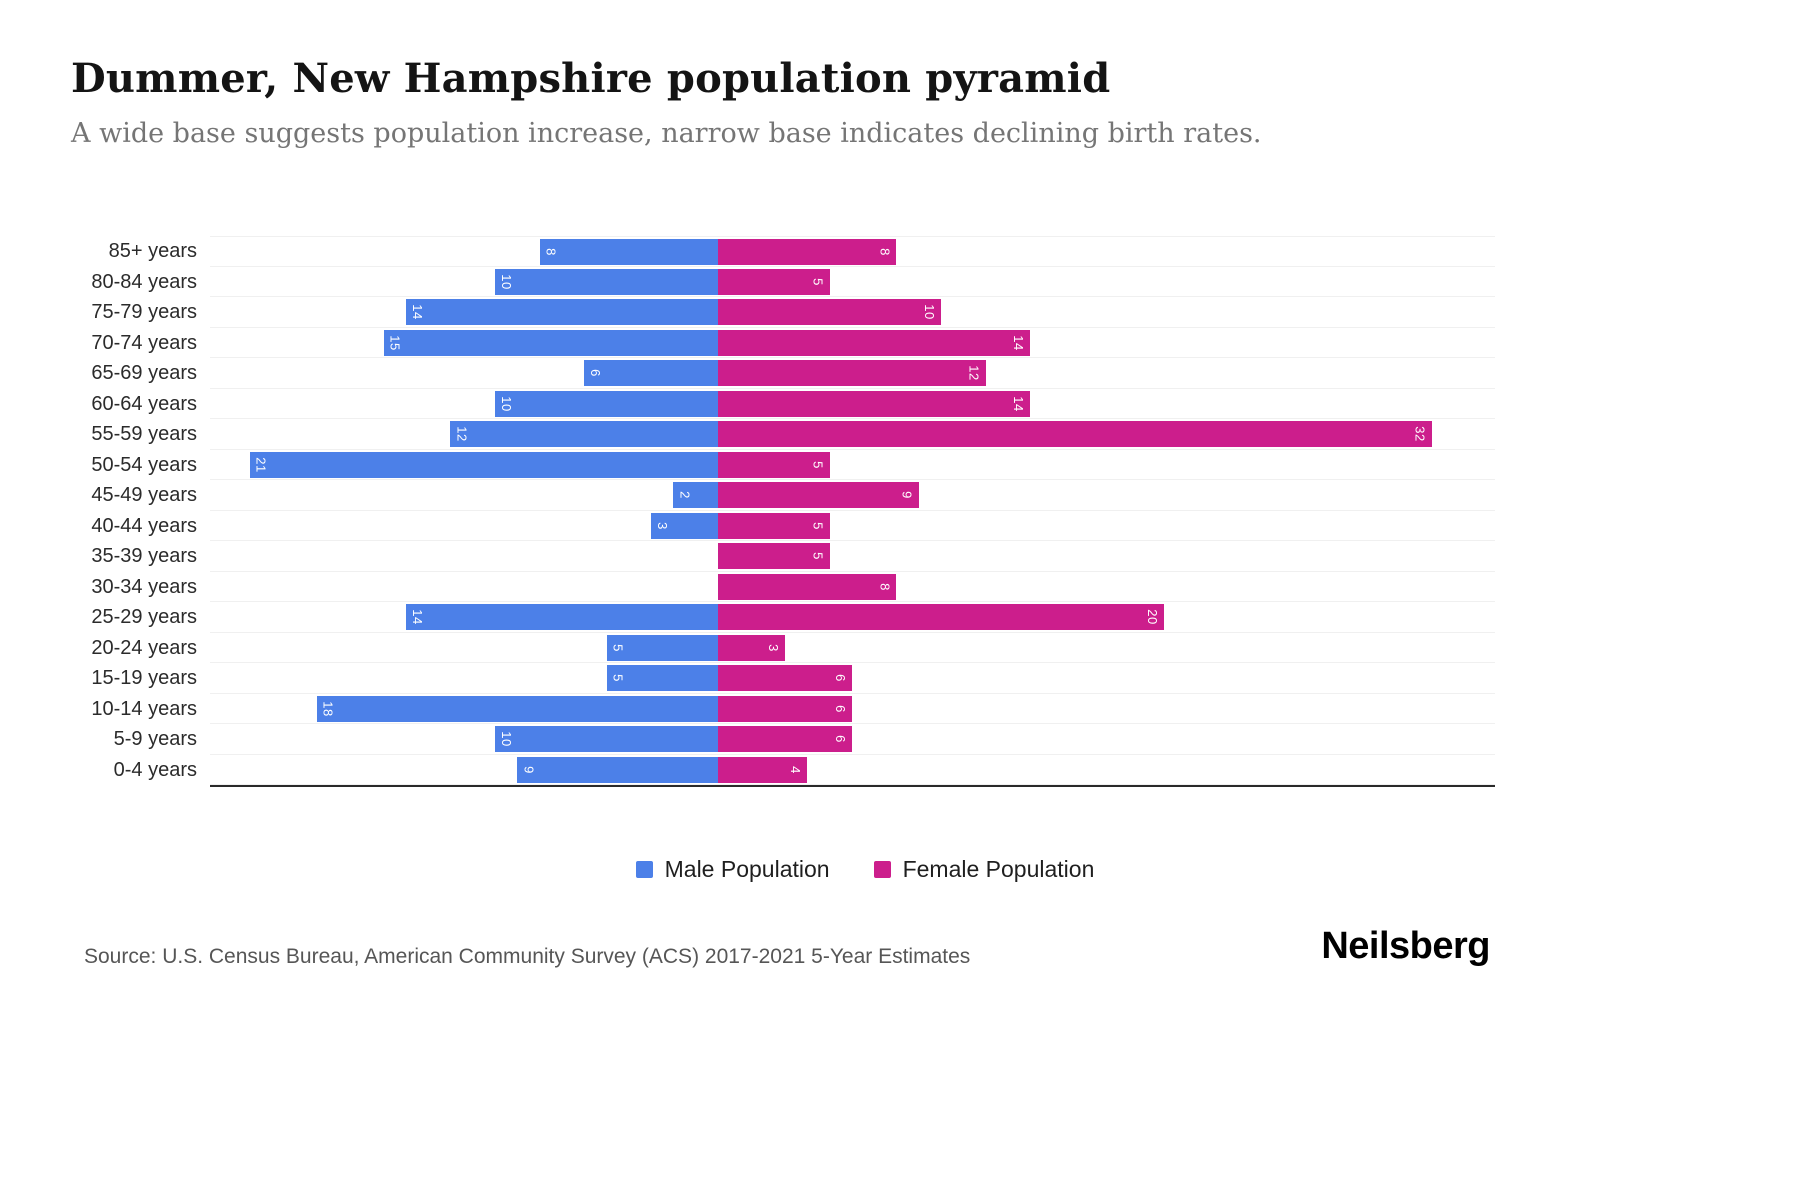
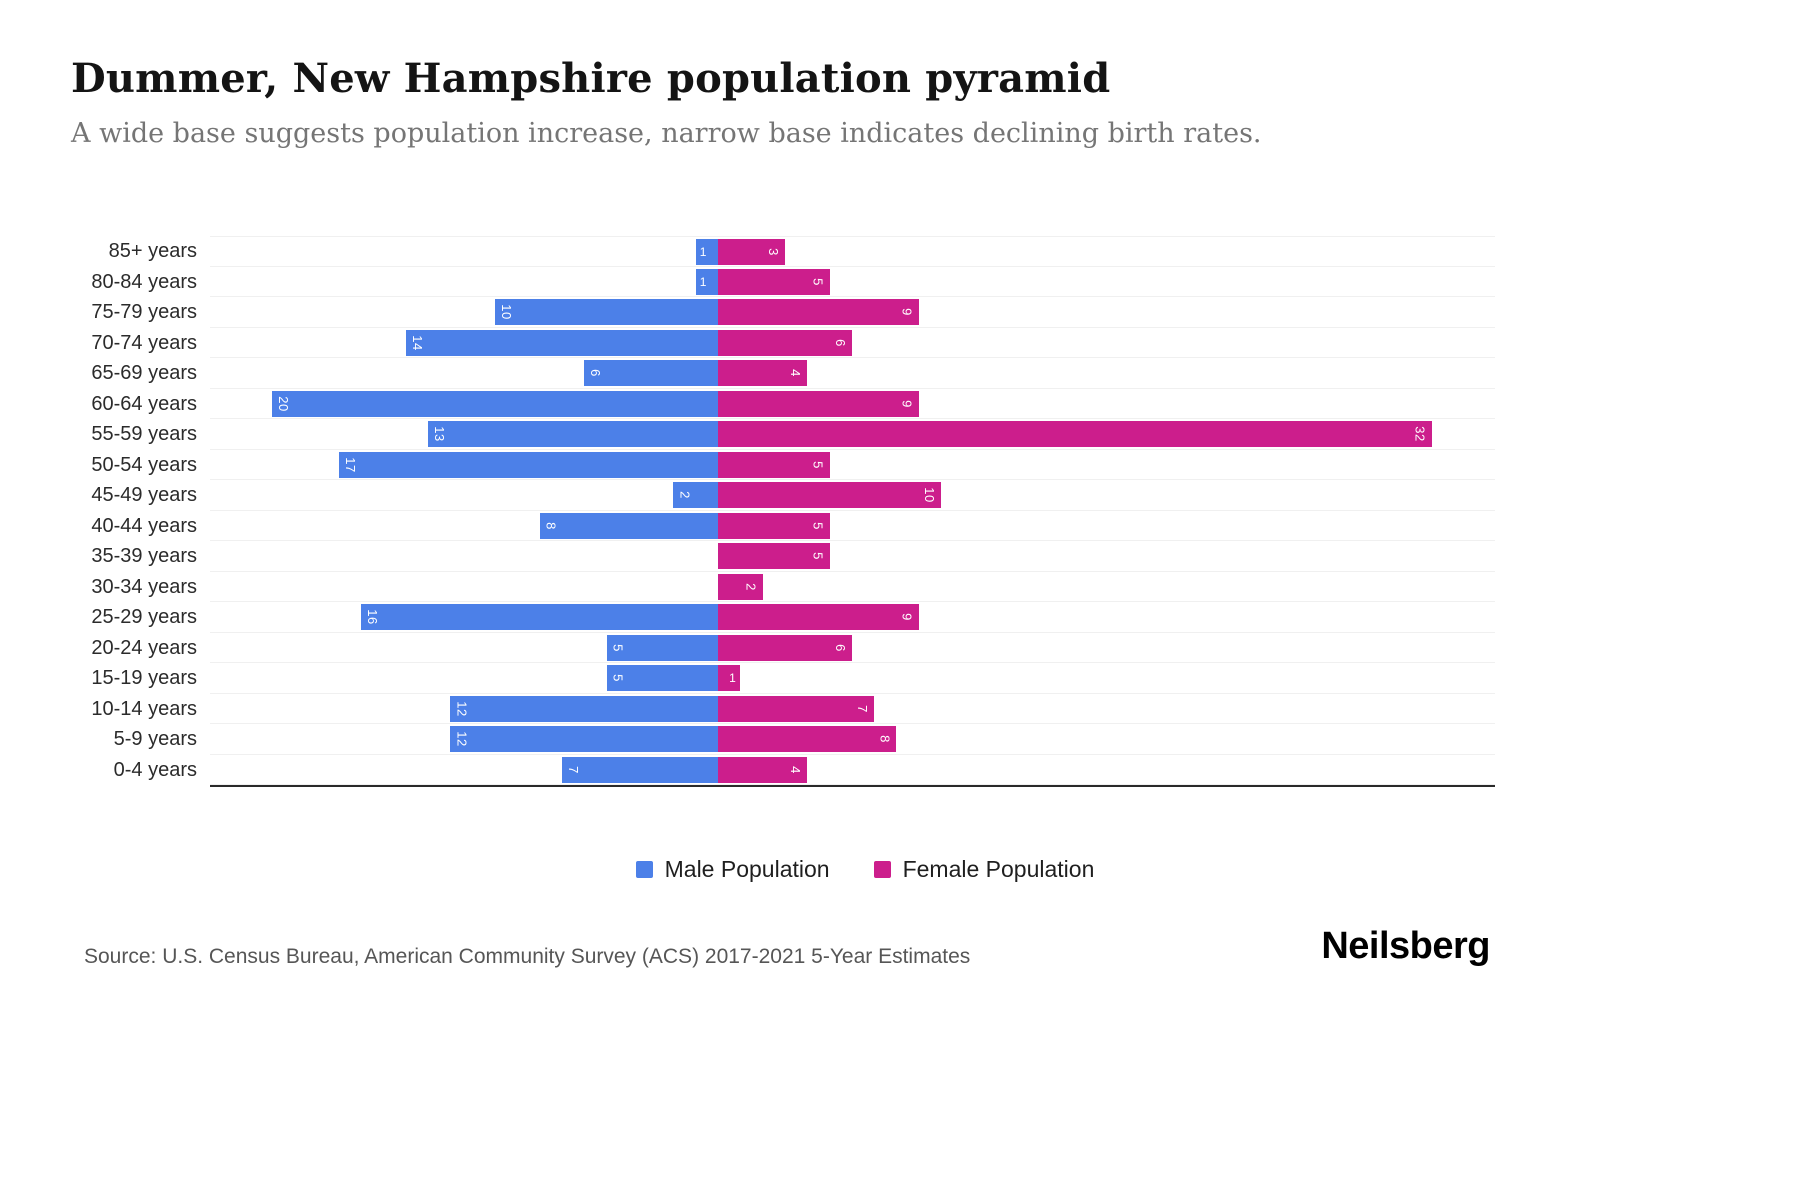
Male Population/85+ years: 8 -> 1
Female Population/85+ years: 8 -> 3
Male Population/80-84 years: 10 -> 1
Male Population/75-79 years: 14 -> 10
Female Population/75-79 years: 10 -> 9
Male Population/70-74 years: 15 -> 14
Female Population/70-74 years: 14 -> 6
Female Population/65-69 years: 12 -> 4
Male Population/60-64 years: 10 -> 20
Female Population/60-64 years: 14 -> 9
Male Population/55-59 years: 12 -> 13
Male Population/50-54 years: 21 -> 17
Female Population/45-49 years: 9 -> 10
Male Population/40-44 years: 3 -> 8
Female Population/30-34 years: 8 -> 2
Male Population/25-29 years: 14 -> 16
Female Population/25-29 years: 20 -> 9
Female Population/20-24 years: 3 -> 6
Female Population/15-19 years: 6 -> 1
Male Population/10-14 years: 18 -> 12
Female Population/10-14 years: 6 -> 7
Male Population/5-9 years: 10 -> 12
Female Population/5-9 years: 6 -> 8
Male Population/0-4 years: 9 -> 7
